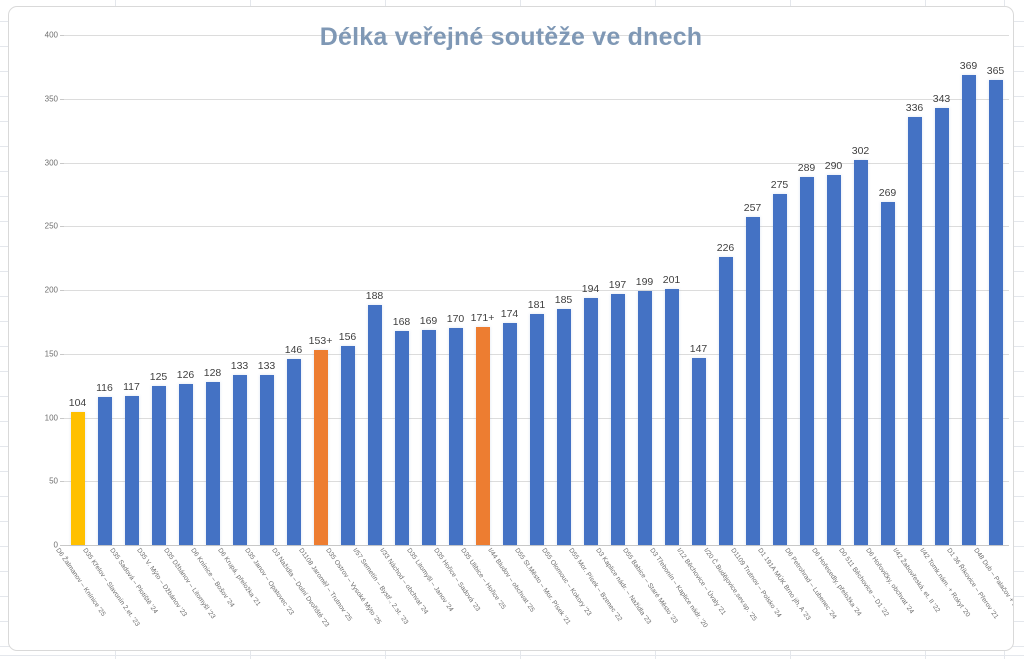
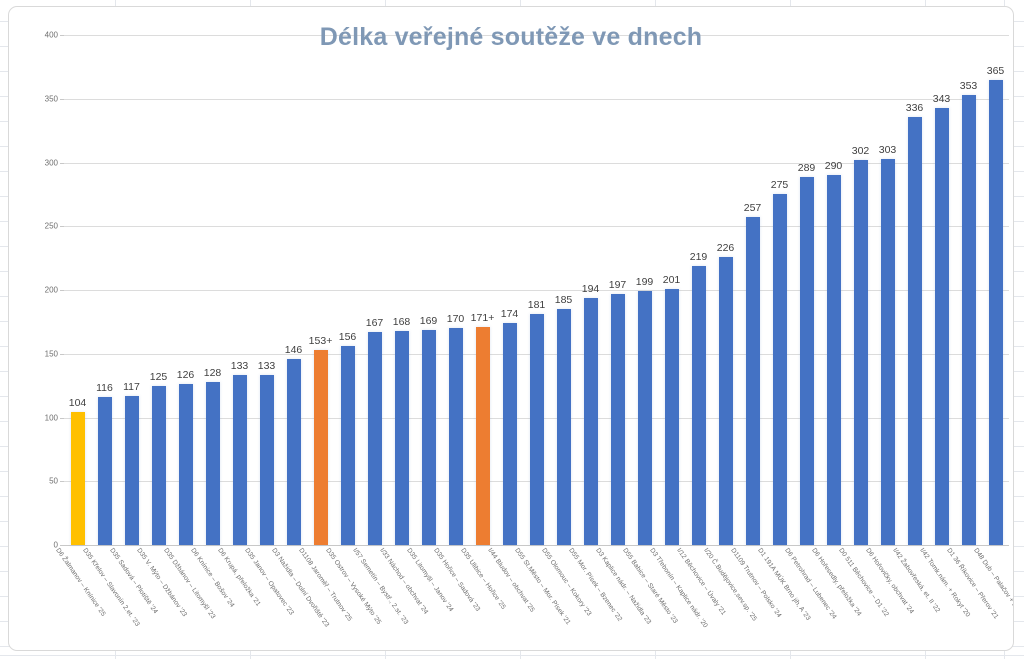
I/57 Semetín – Bystř., 2.st. '23: 188 -> 167
I/12 Běchovice – Úvaly '21: 147 -> 219
D6 Hořovičky, obchvat '24: 269 -> 303
D1 36 Říkovice – Přerov '21: 369 -> 353
